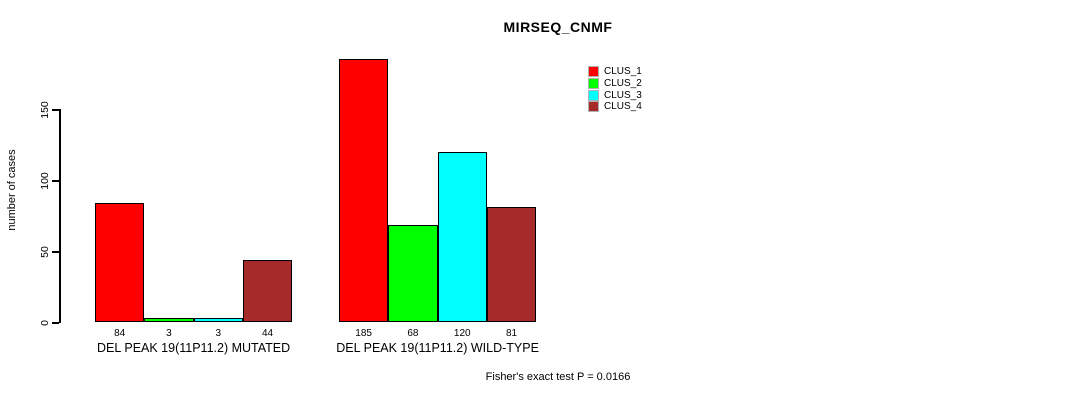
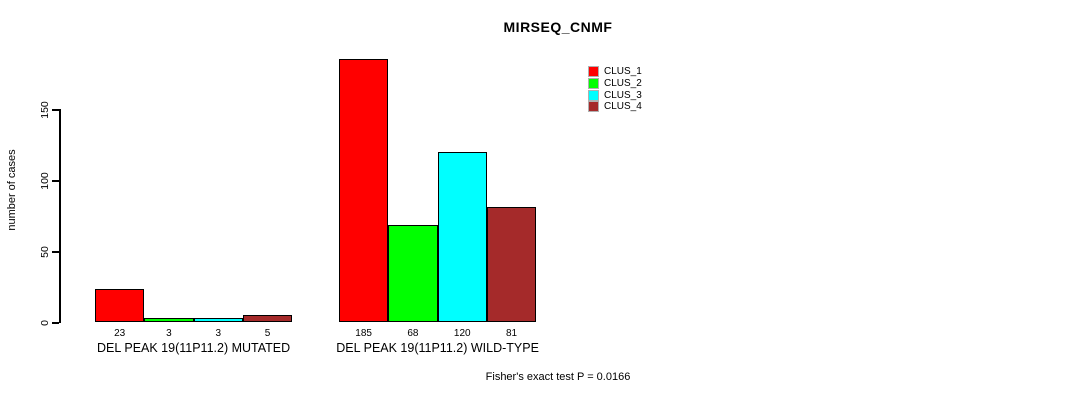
CLUS_1/DEL PEAK 19(11P11.2) MUTATED: 84 -> 23
CLUS_4/DEL PEAK 19(11P11.2) MUTATED: 44 -> 5
